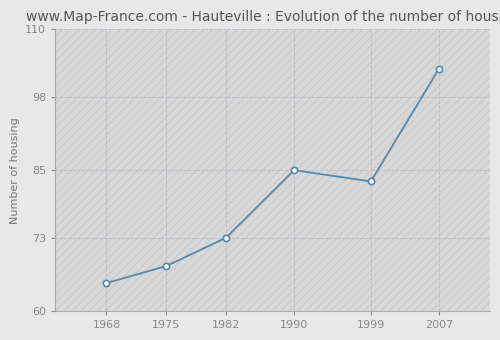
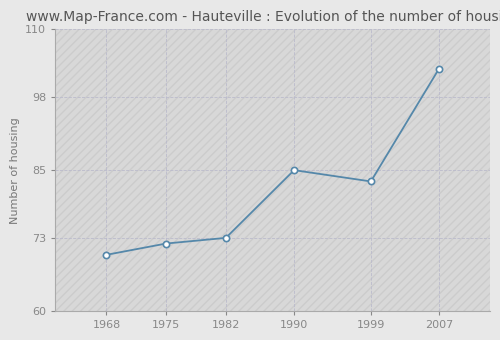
1968: 65 -> 70
1975: 68 -> 72
